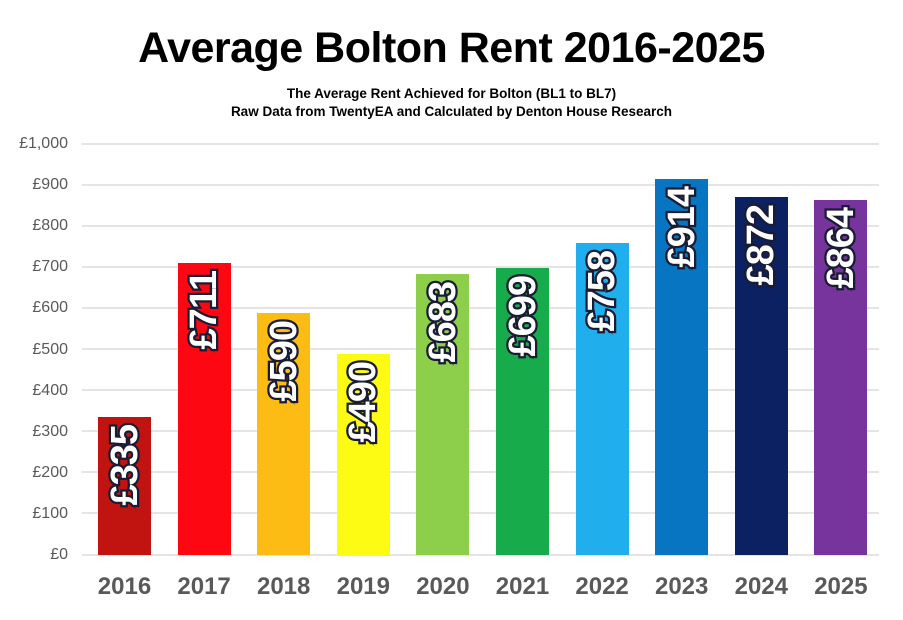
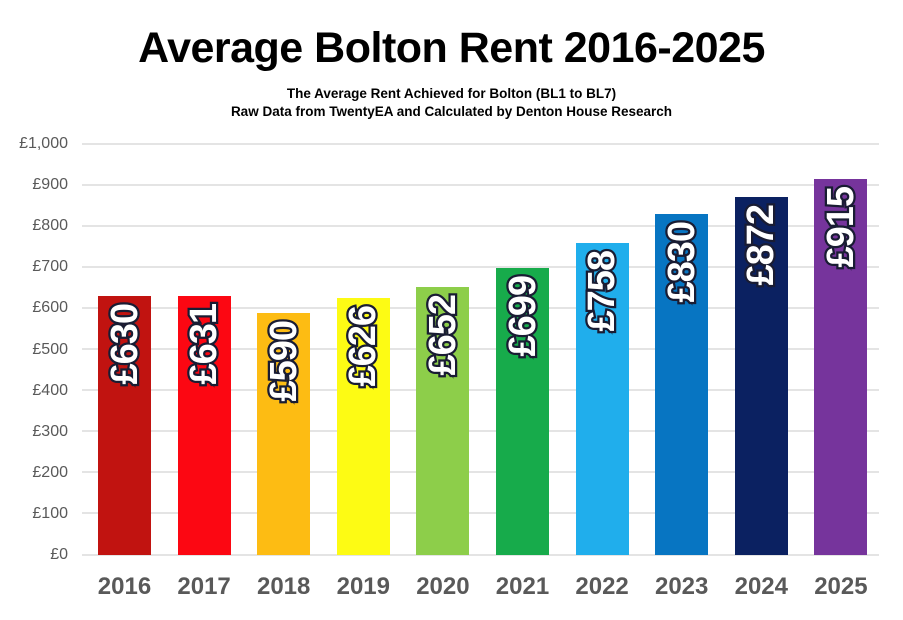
2016: £335 -> £630
2017: £711 -> £631
2019: £490 -> £626
2020: £683 -> £652
2023: £914 -> £830
2025: £864 -> £915
